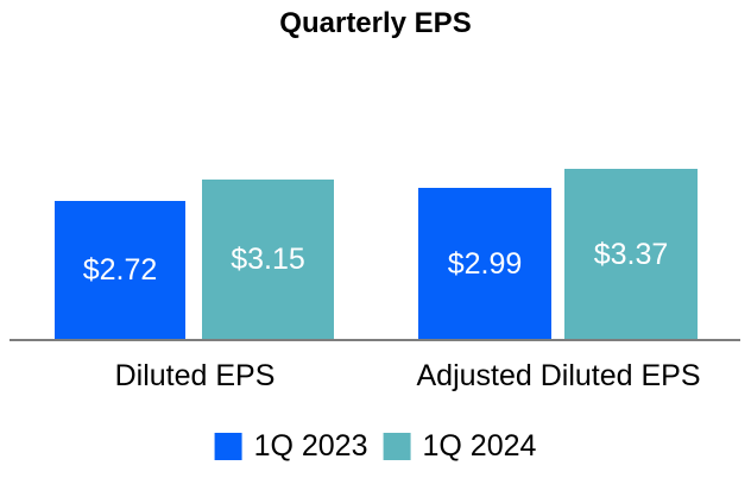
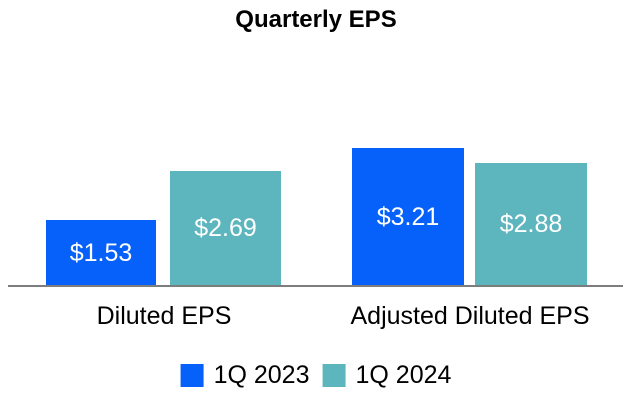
1Q 2023/Diluted EPS: $2.72 -> $1.53
1Q 2024/Diluted EPS: $3.15 -> $2.69
1Q 2023/Adjusted Diluted EPS: $2.99 -> $3.21
1Q 2024/Adjusted Diluted EPS: $3.37 -> $2.88
